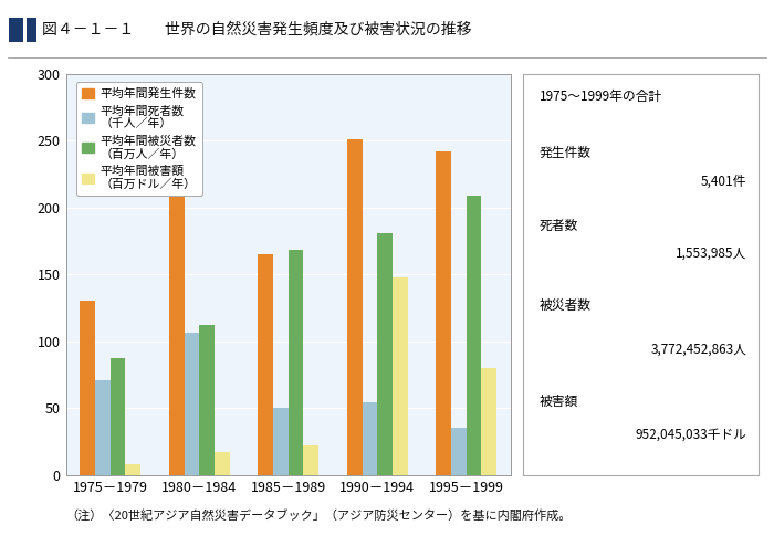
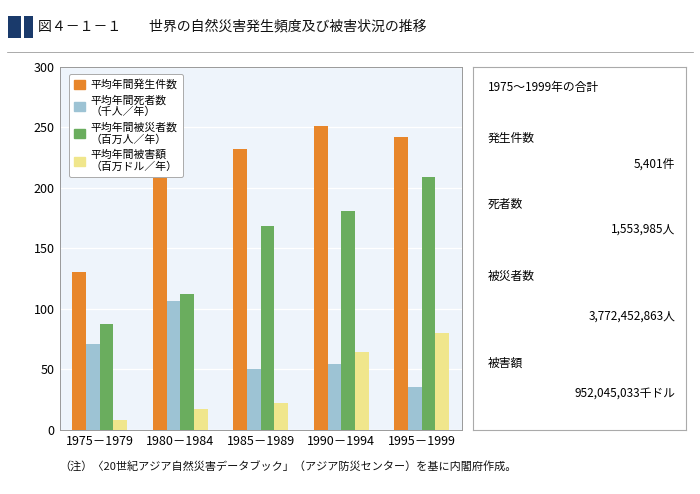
平均年間発生件数/1985－1989: 165 -> 232
平均年間被害額 （百万ドル／年）/1990－1994: 148 -> 64
